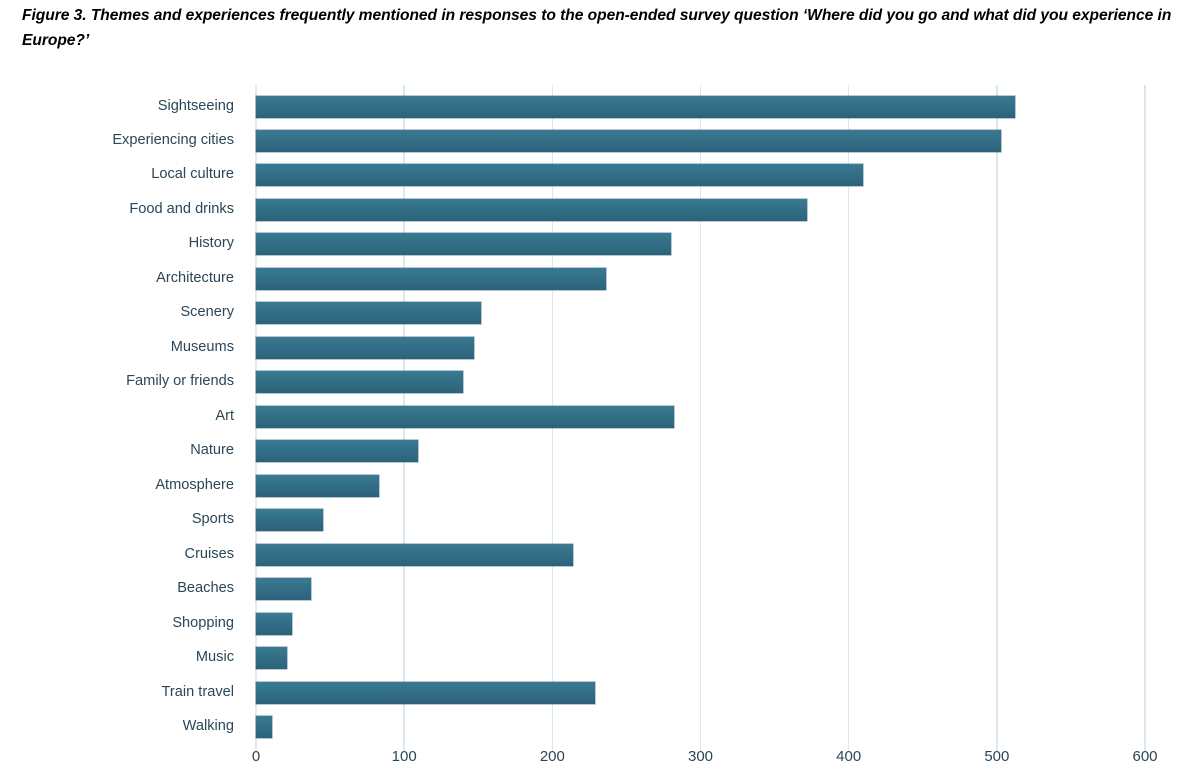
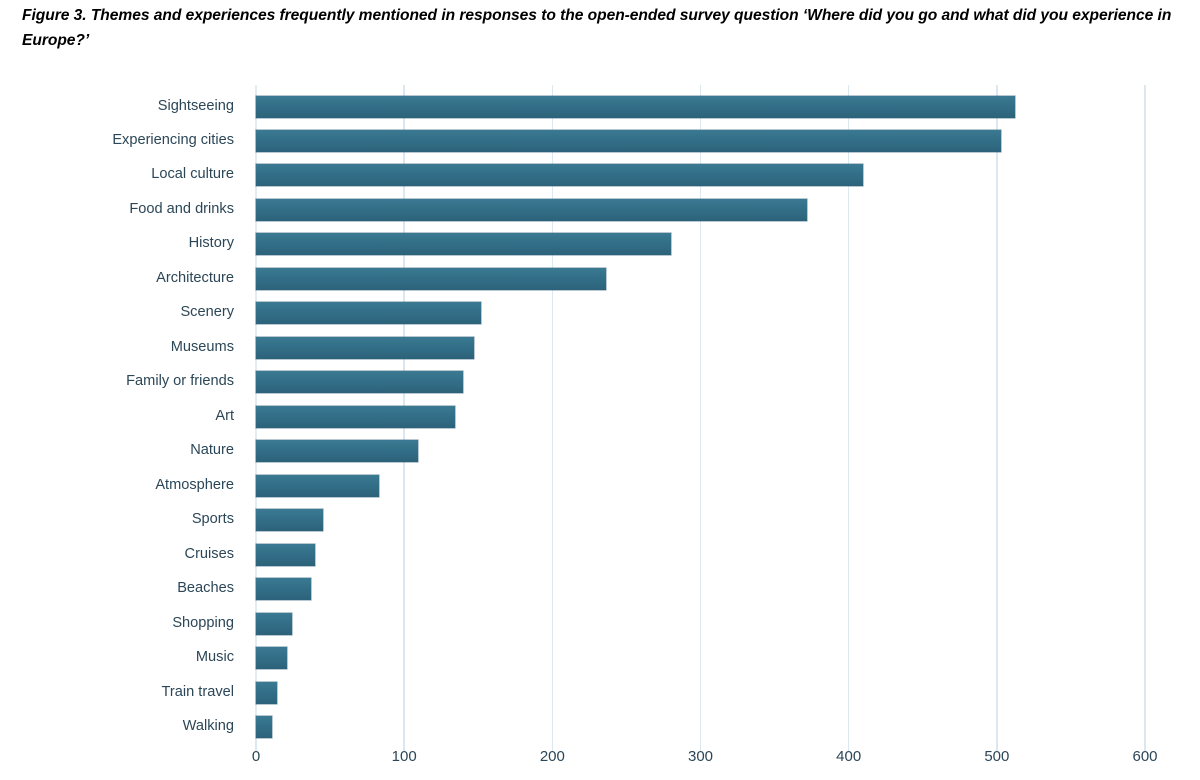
Art: 282 -> 134
Cruises: 214 -> 40
Train travel: 229 -> 14
